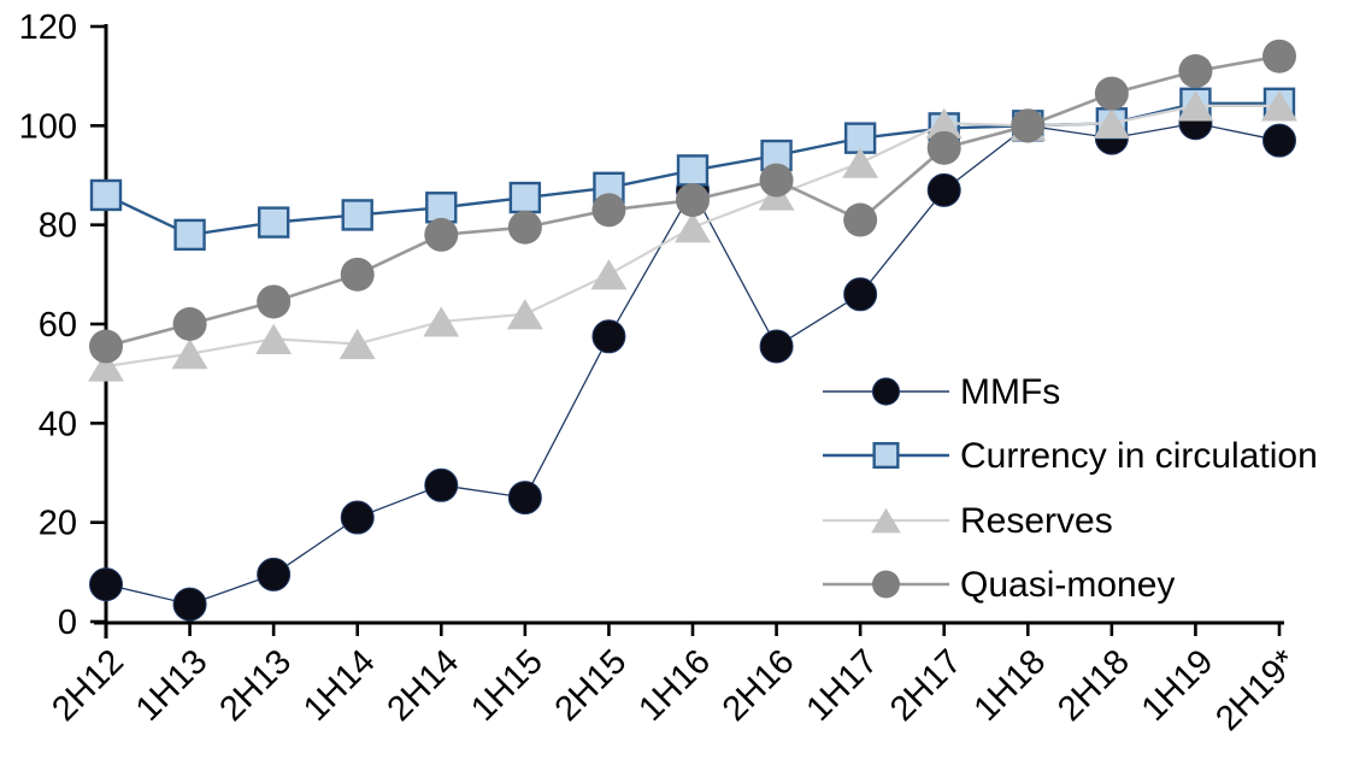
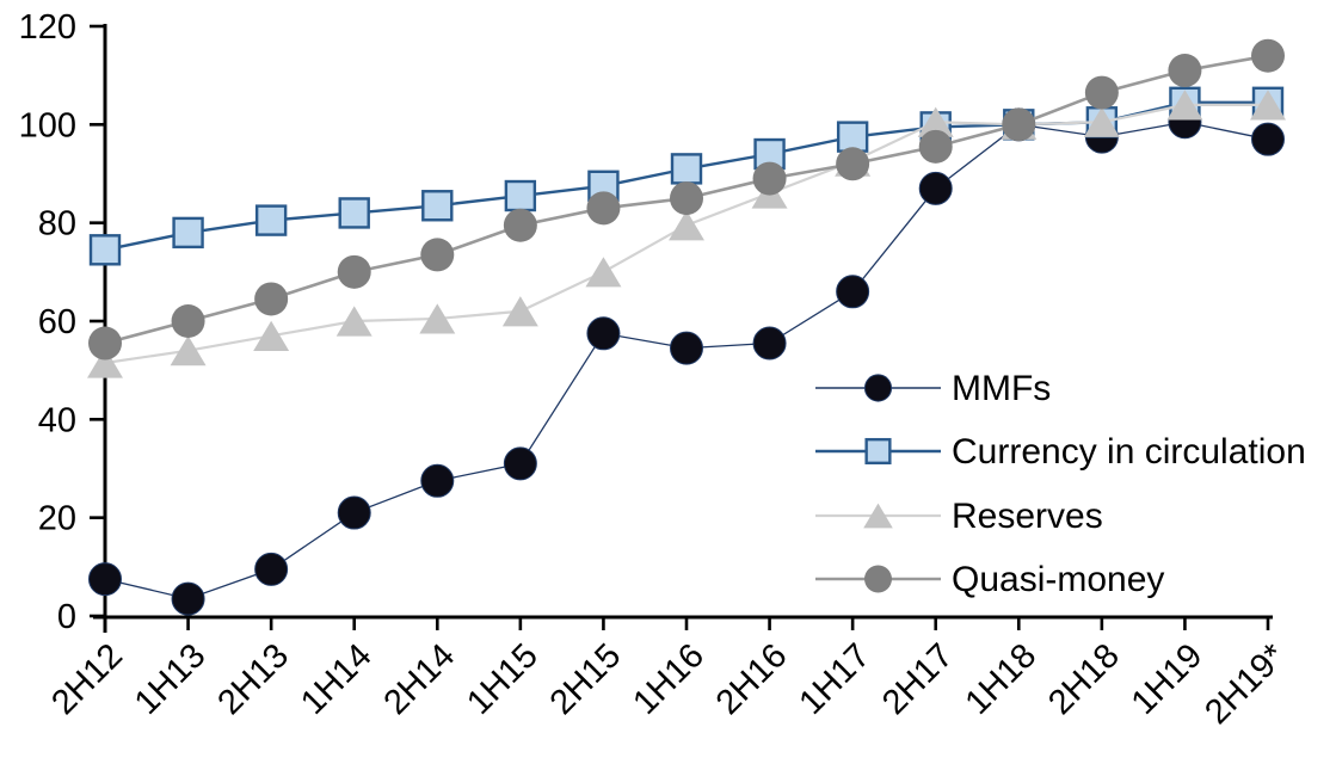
Currency in circulation/2H12: 86 -> 74
Reserves/1H14: 56 -> 60
Quasi-money/2H14: 78 -> 74
MMFs/1H15: 25 -> 31
MMFs/1H16: 87 -> 54
Quasi-money/1H17: 81 -> 92
